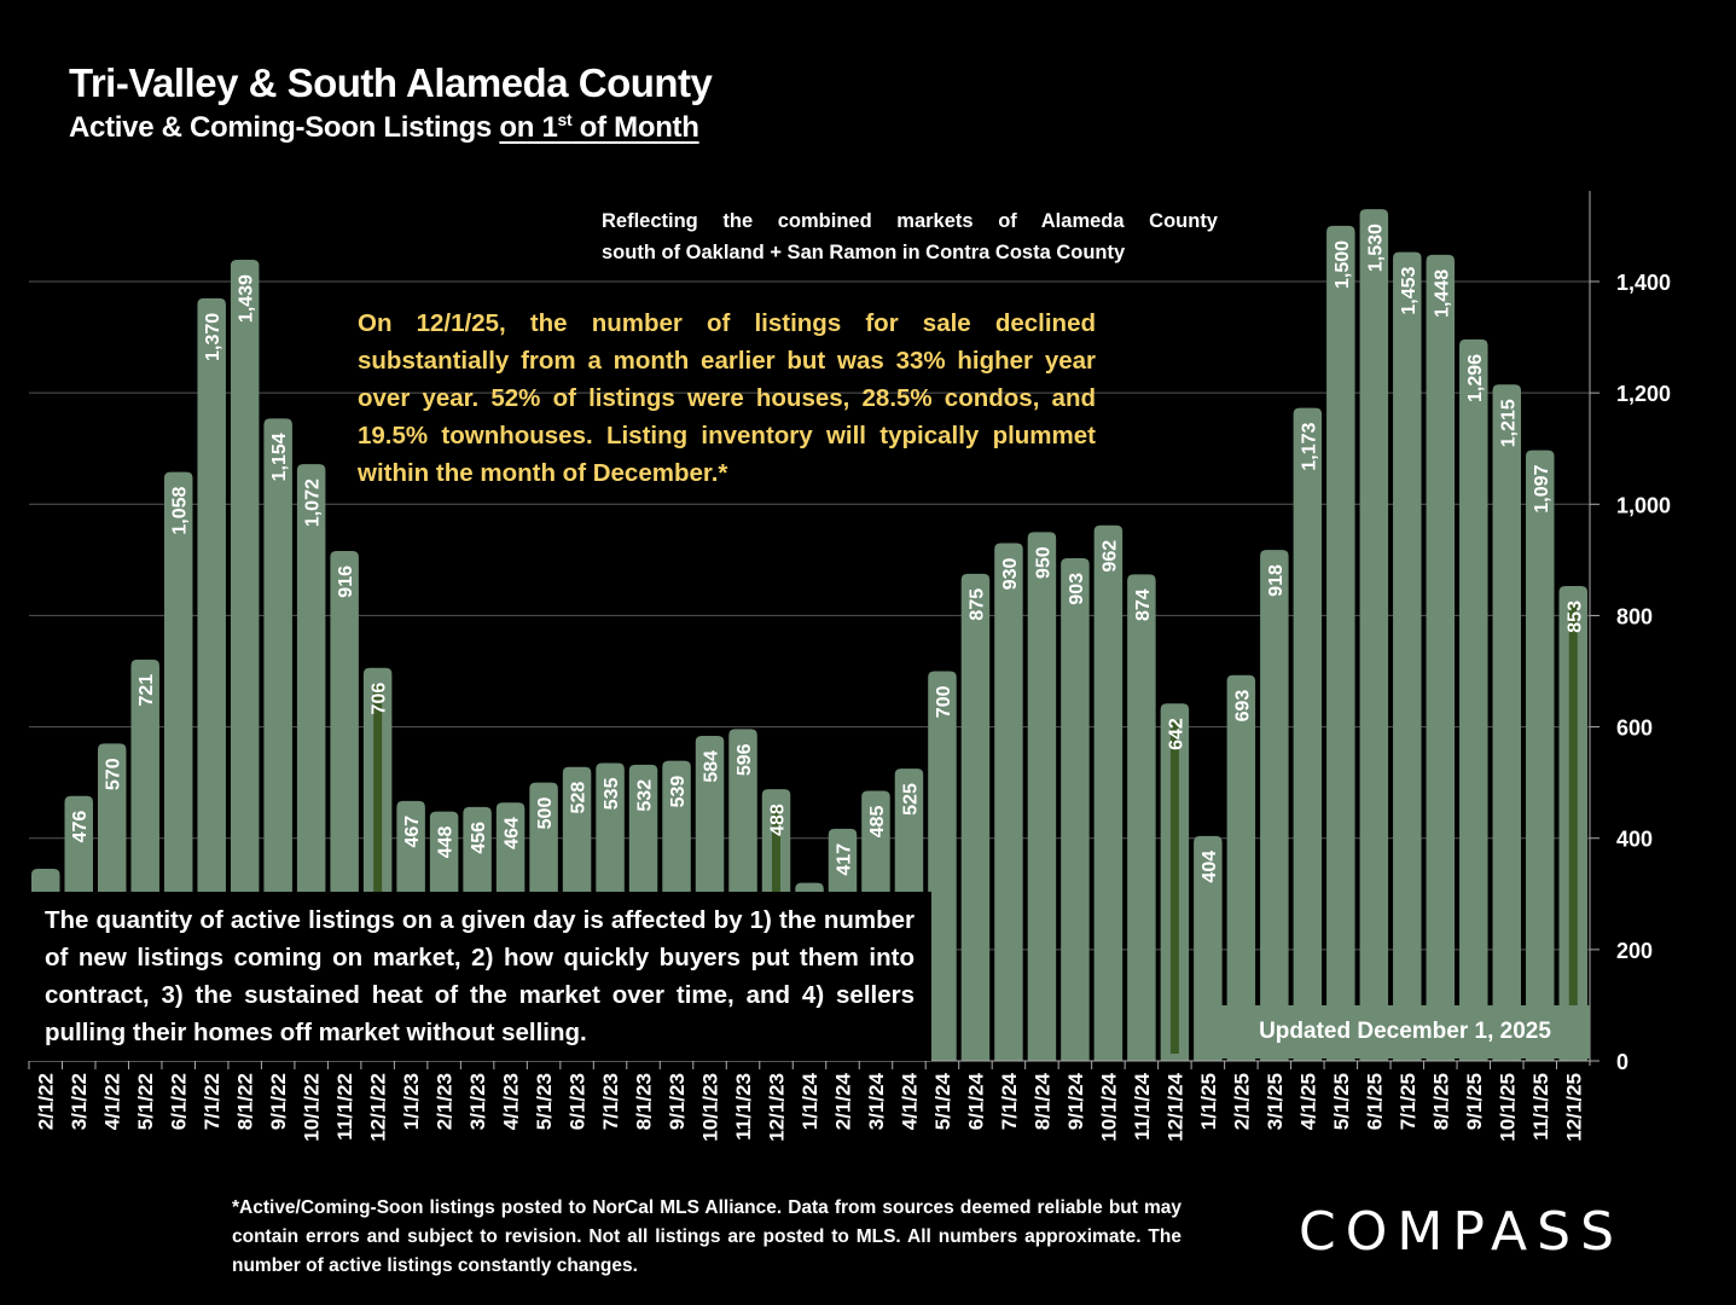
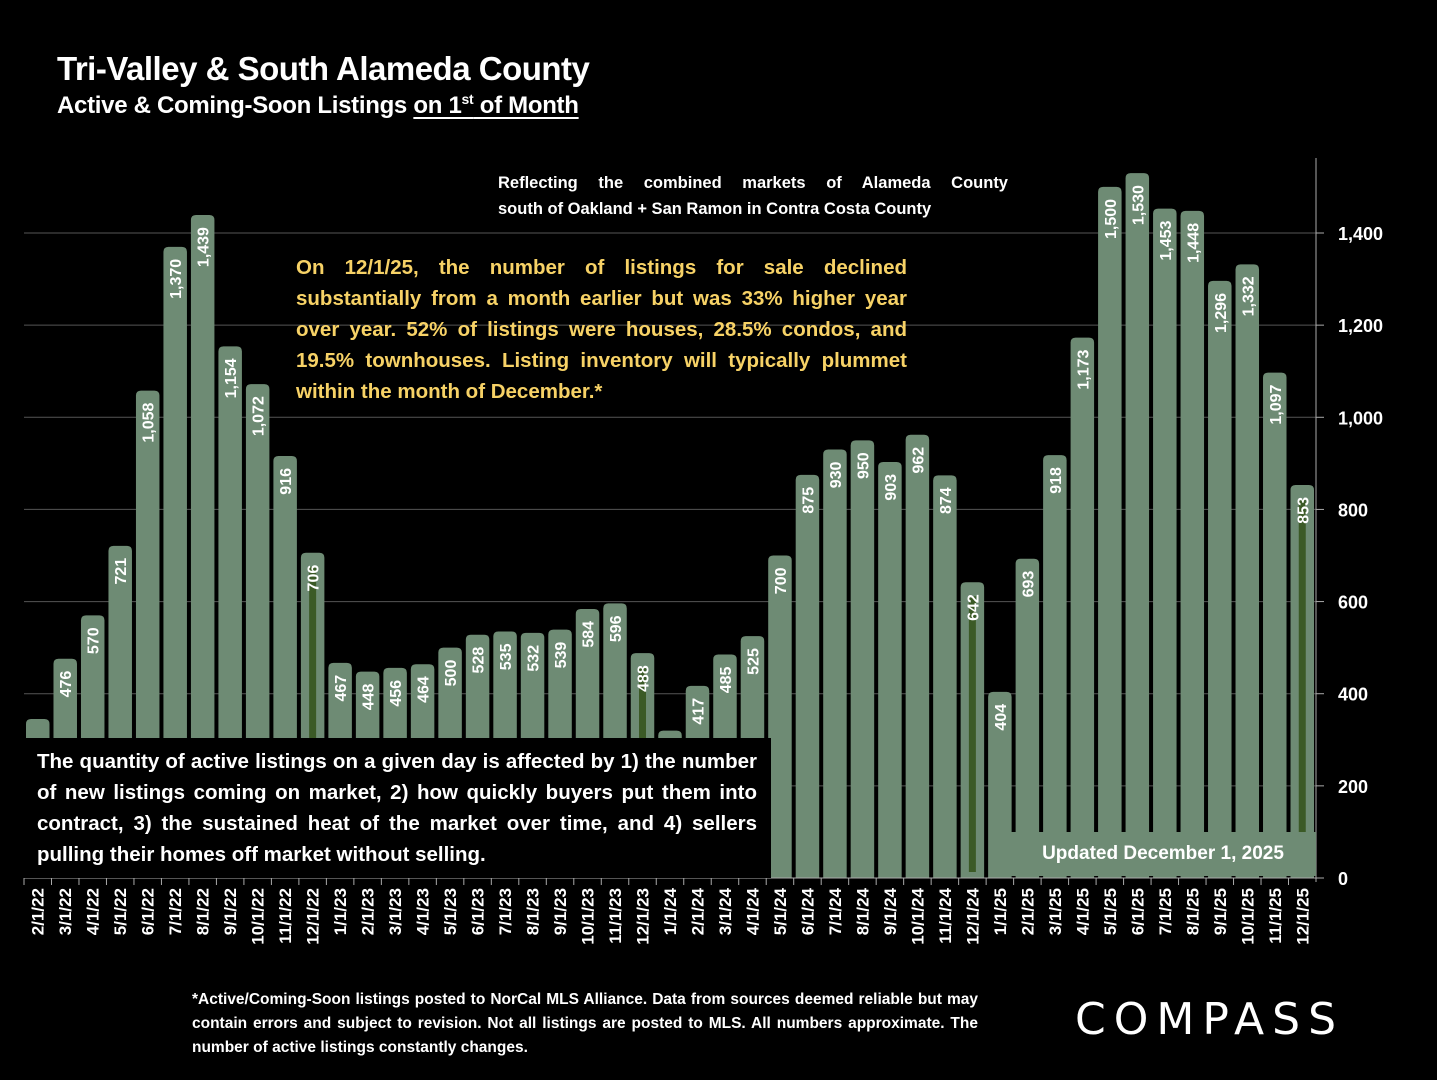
10/1/25: 1,215 -> 1,332
